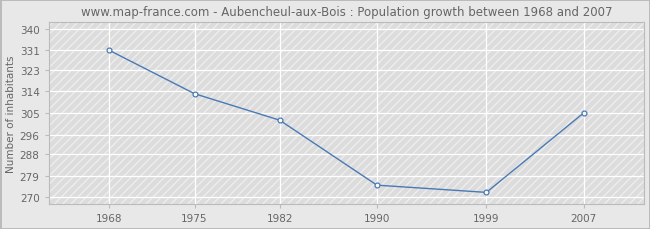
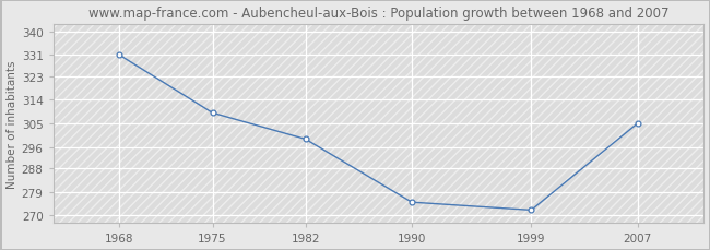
1975: 313 -> 309
1982: 302 -> 299
